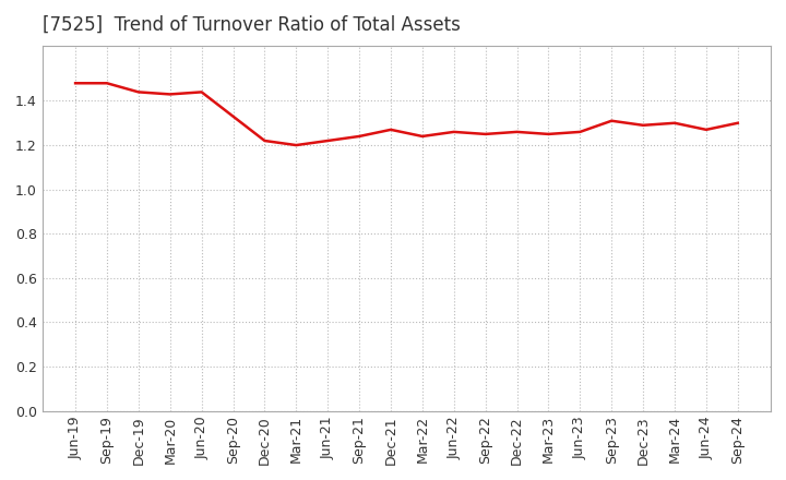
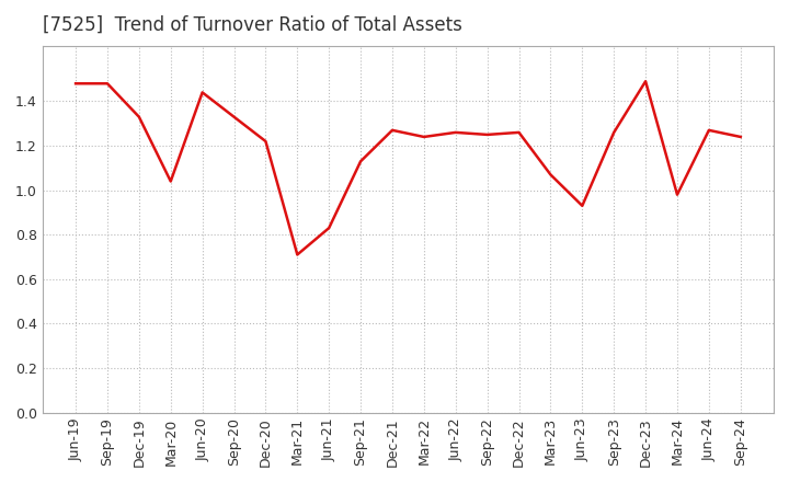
Dec-19: 1.44 -> 1.33
Mar-20: 1.43 -> 1.04
Mar-21: 1.20 -> 0.71
Jun-21: 1.22 -> 0.83
Sep-21: 1.24 -> 1.13
Mar-23: 1.25 -> 1.07
Jun-23: 1.26 -> 0.93
Sep-23: 1.31 -> 1.26
Dec-23: 1.29 -> 1.49
Mar-24: 1.30 -> 0.98
Sep-24: 1.30 -> 1.24
